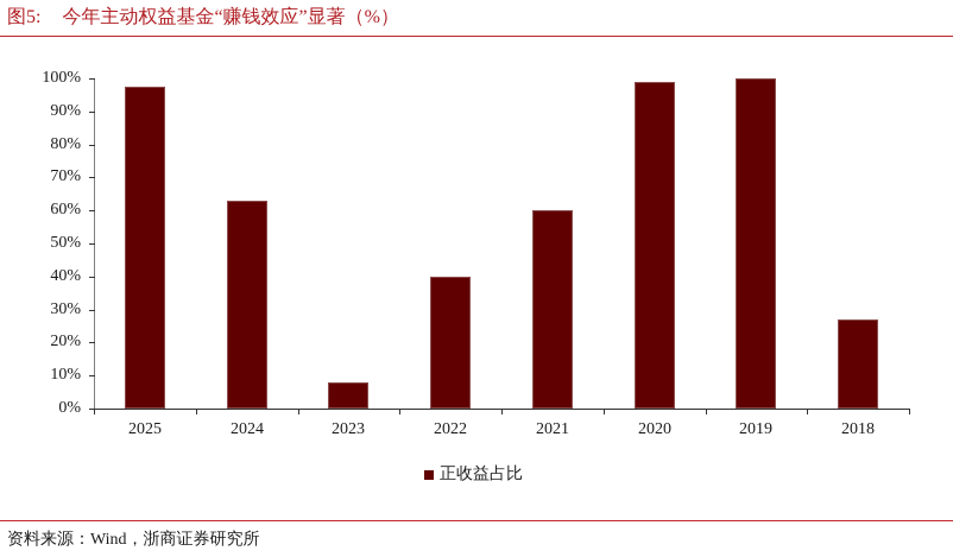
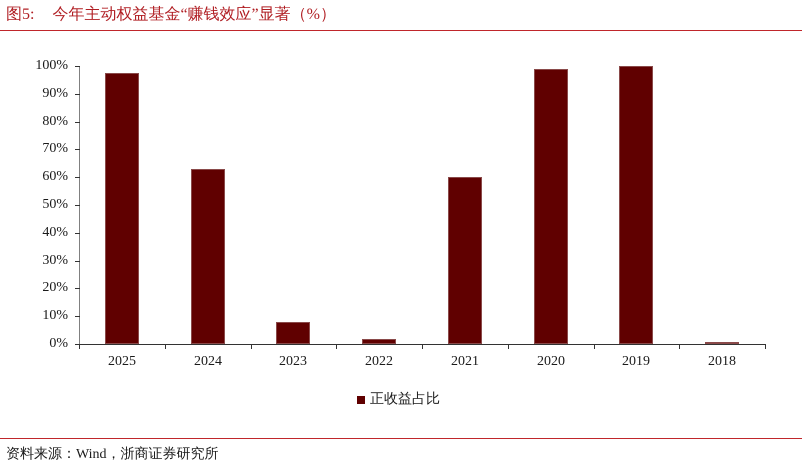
2022: 40% -> 2%
2018: 27% -> 1%
